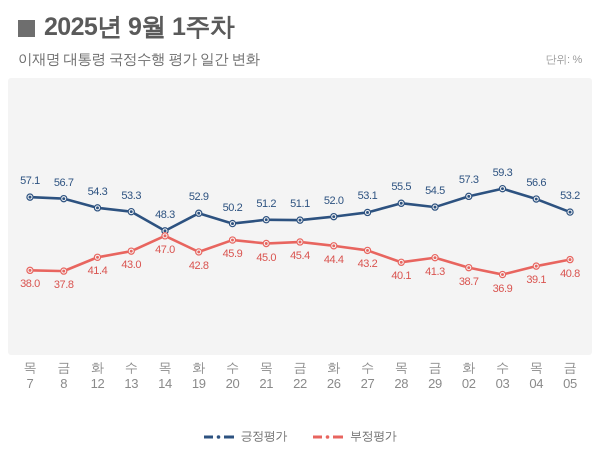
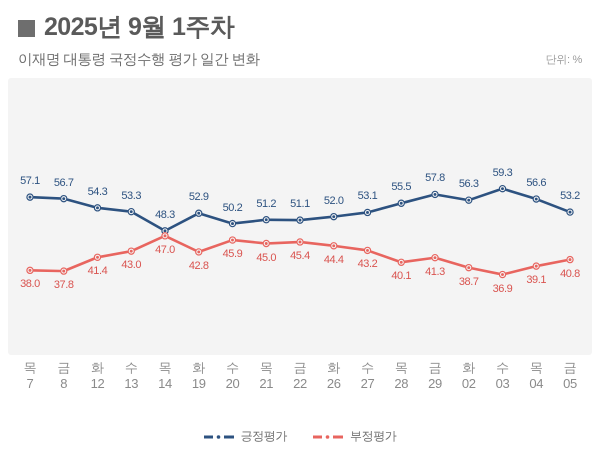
긍정평가/금 29: 54.5 -> 57.8
긍정평가/화 02: 57.3 -> 56.3
